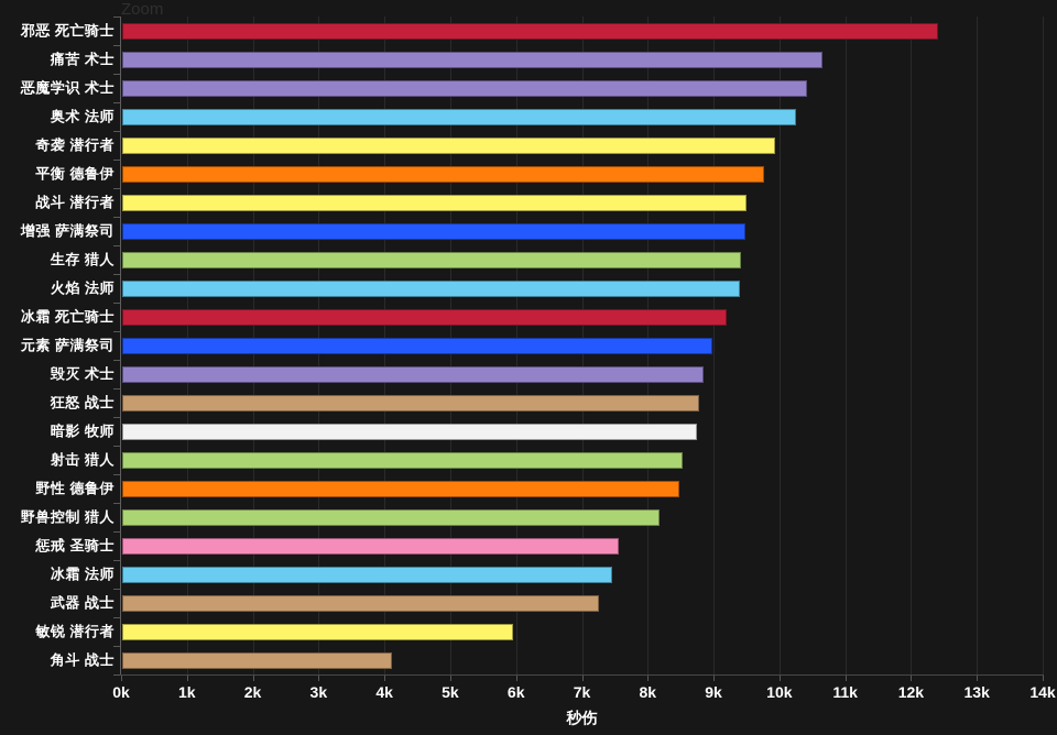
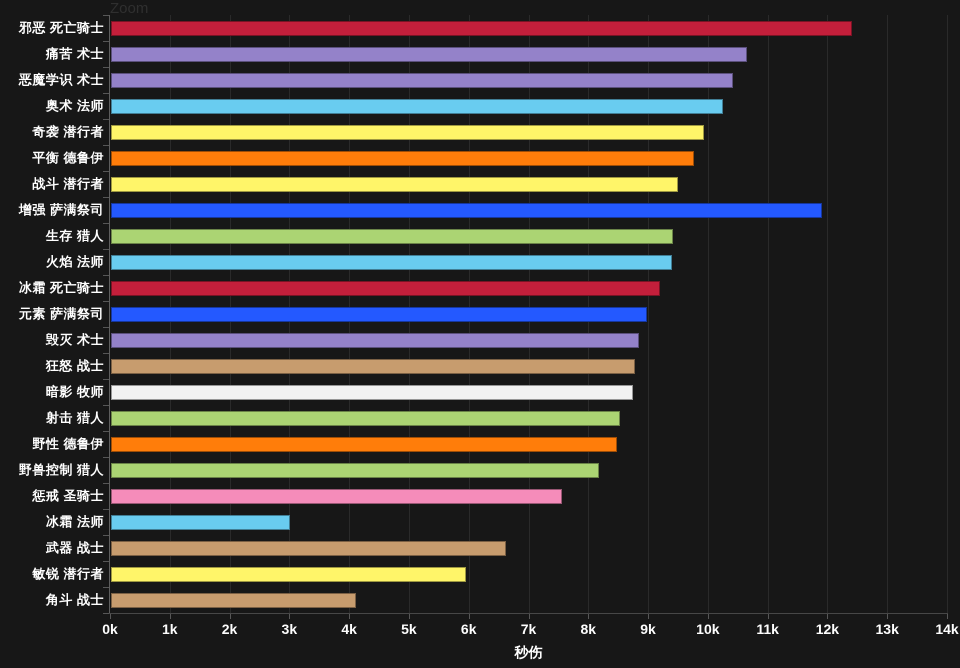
增强 萨满祭司: 9.5k -> 11.9k
冰霜 法师: 7.4k -> 3.0k
武器 战士: 7.2k -> 6.6k
